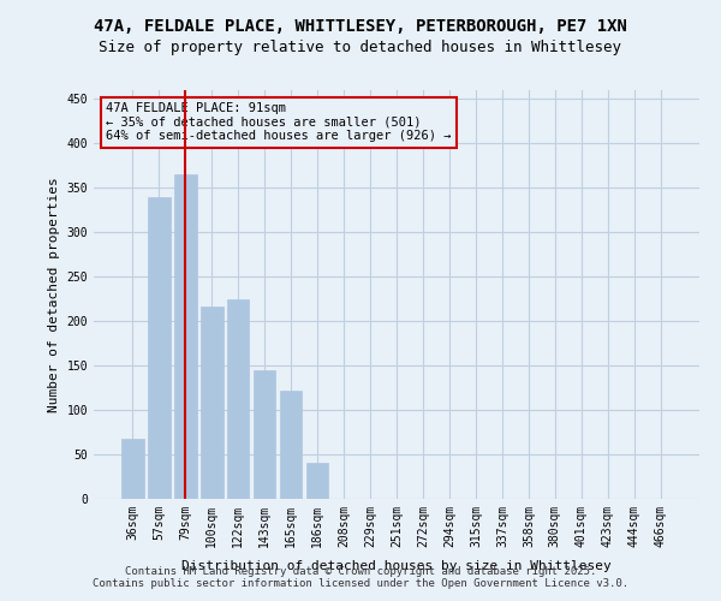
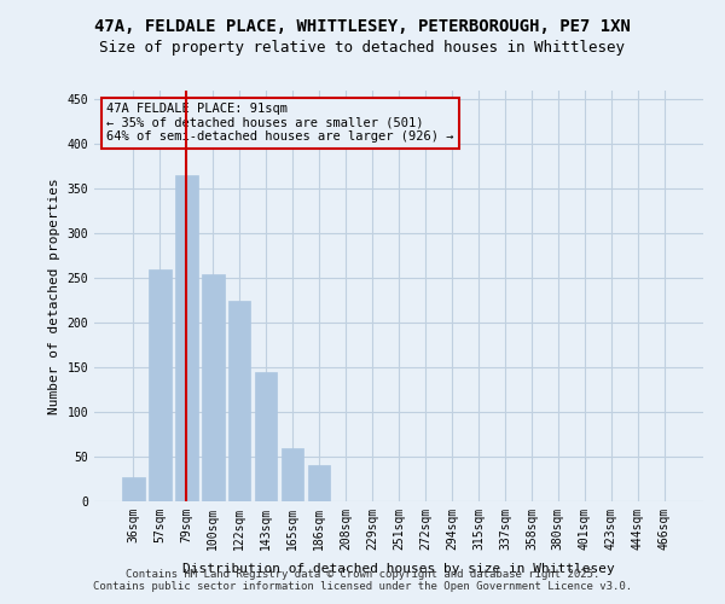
36sqm: 68 -> 27
57sqm: 340 -> 260
100sqm: 216 -> 255
165sqm: 122 -> 60
